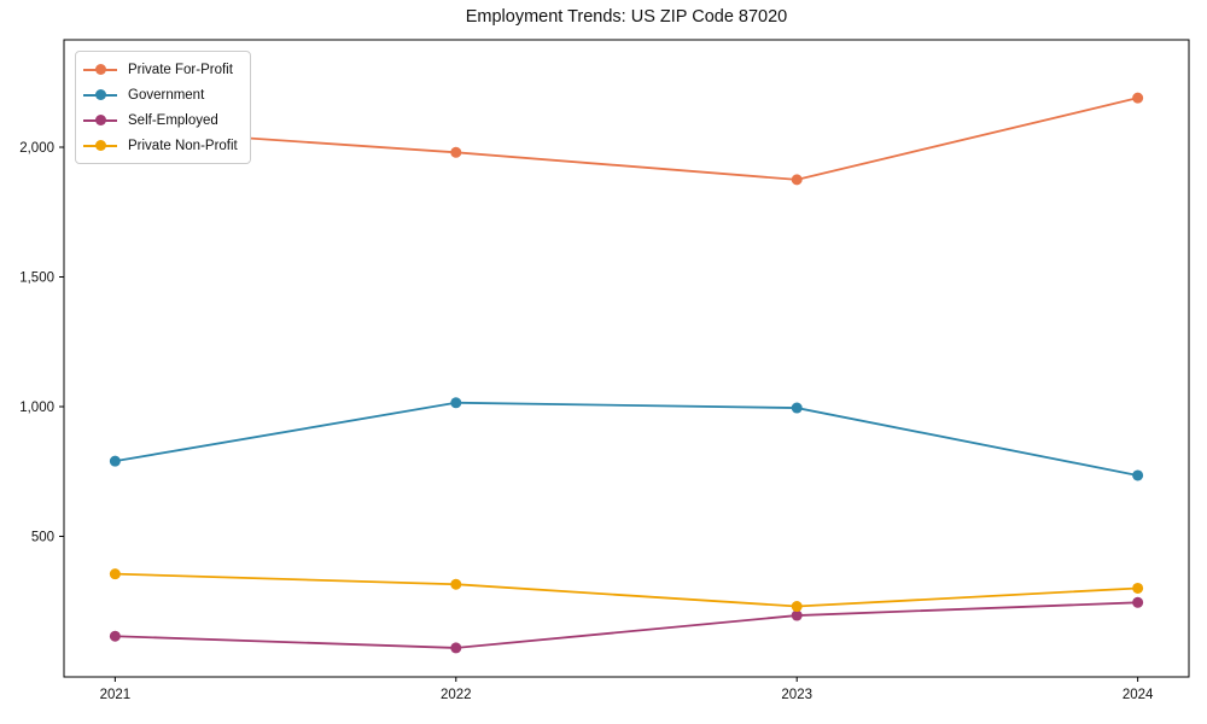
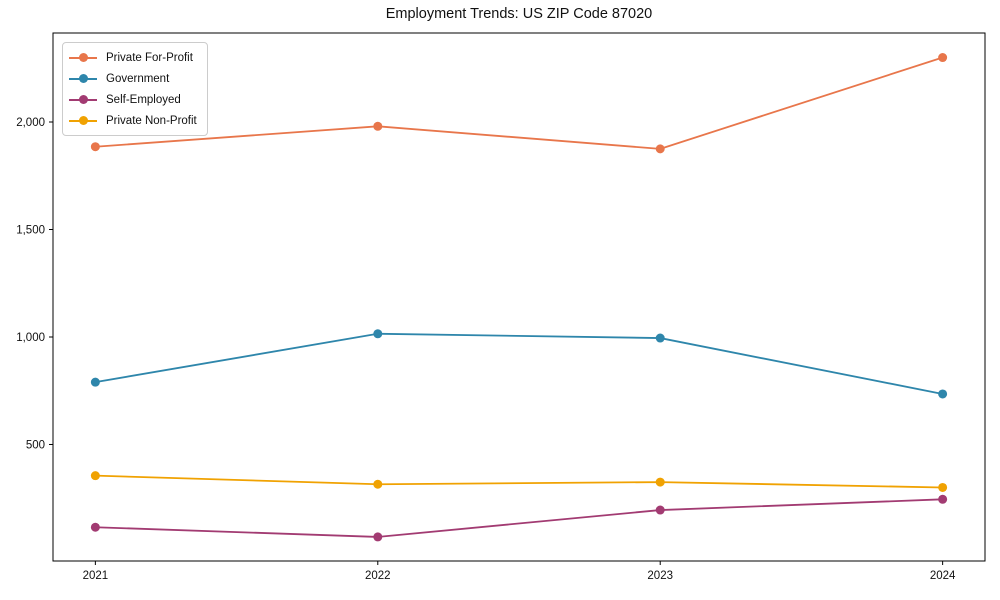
Private For-Profit/2021: 2070 -> 1880
Private Non-Profit/2023: 230 -> 320
Private For-Profit/2024: 2190 -> 2300
